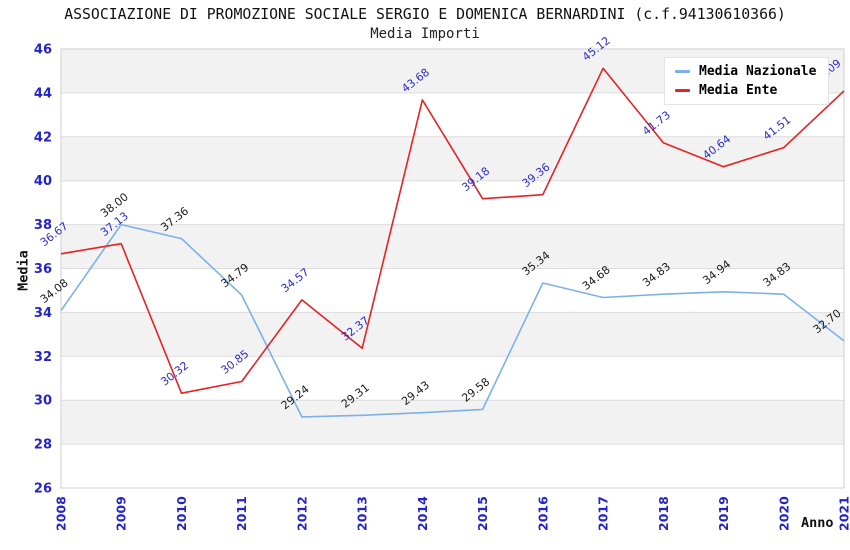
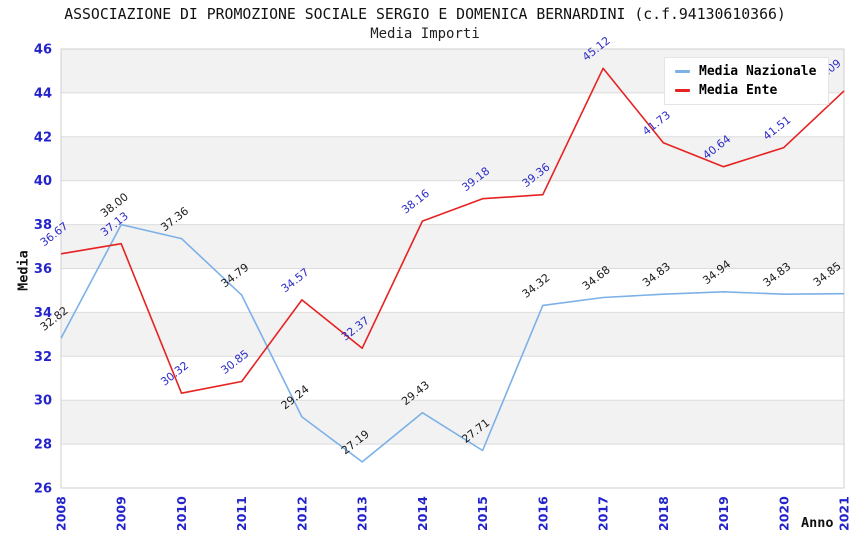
Media Nazionale/2008: 34.08 -> 32.82
Media Nazionale/2013: 29.31 -> 27.19
Media Ente/2014: 43.68 -> 38.16
Media Nazionale/2015: 29.58 -> 27.71
Media Nazionale/2016: 35.34 -> 34.32
Media Nazionale/2021: 32.70 -> 34.85
